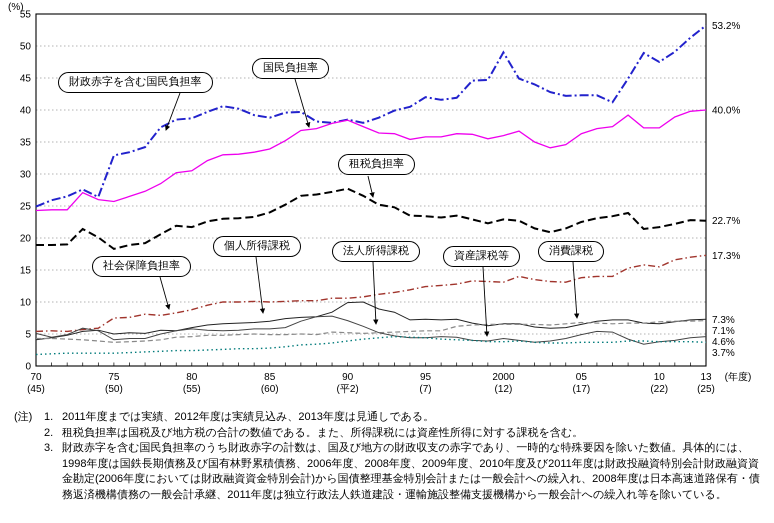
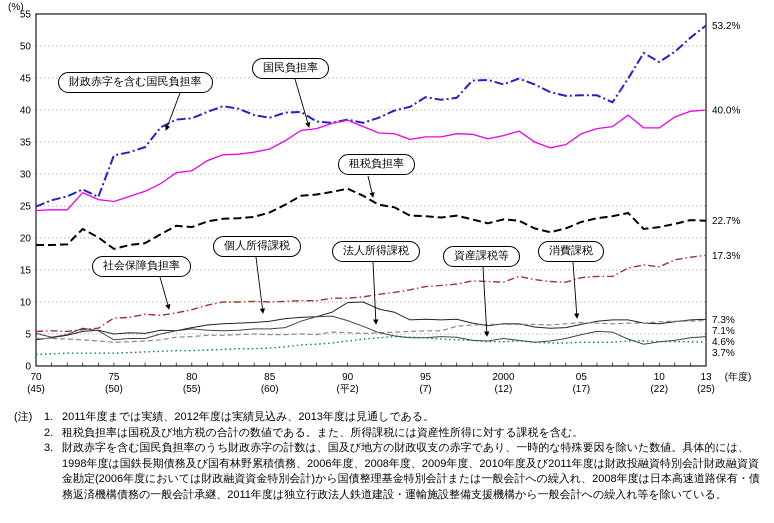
財政赤字を含む国民負担率/2000: 49 -> 44
